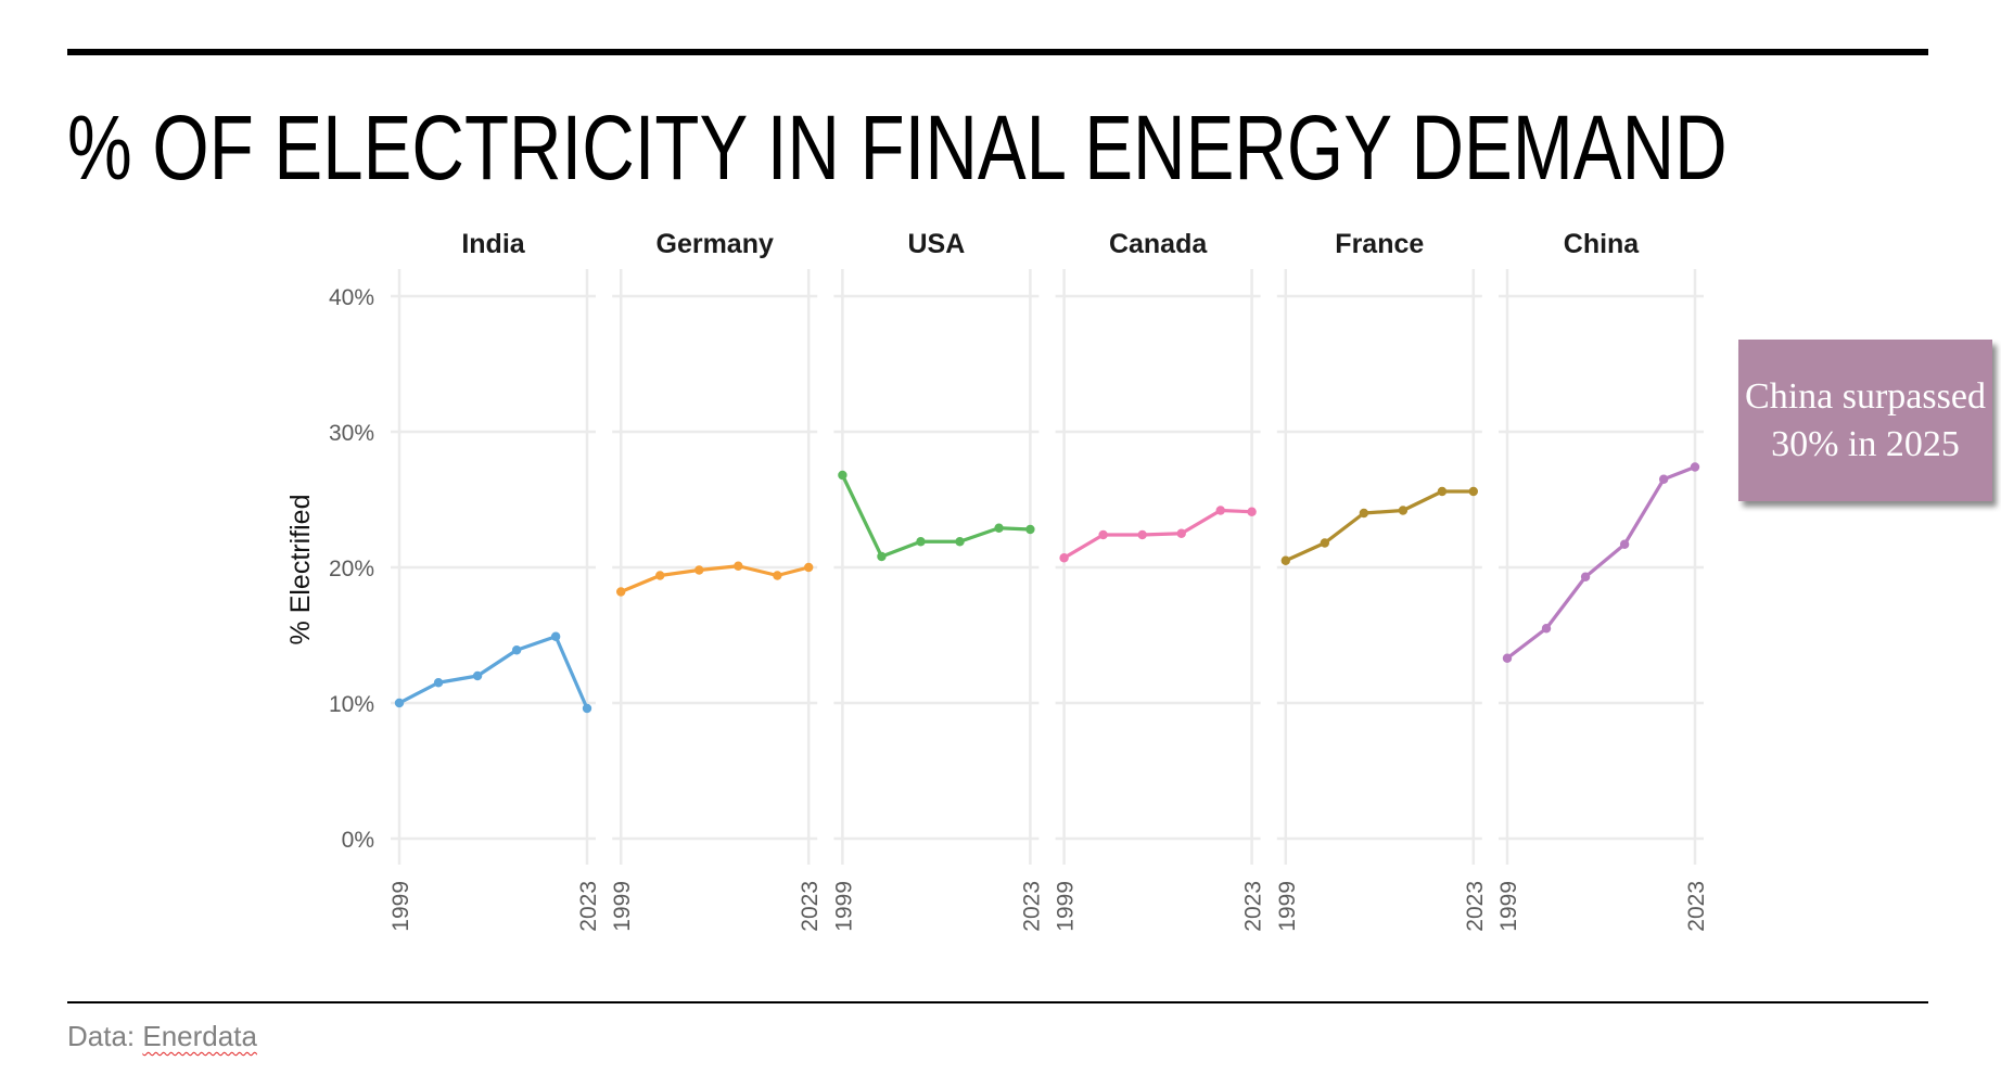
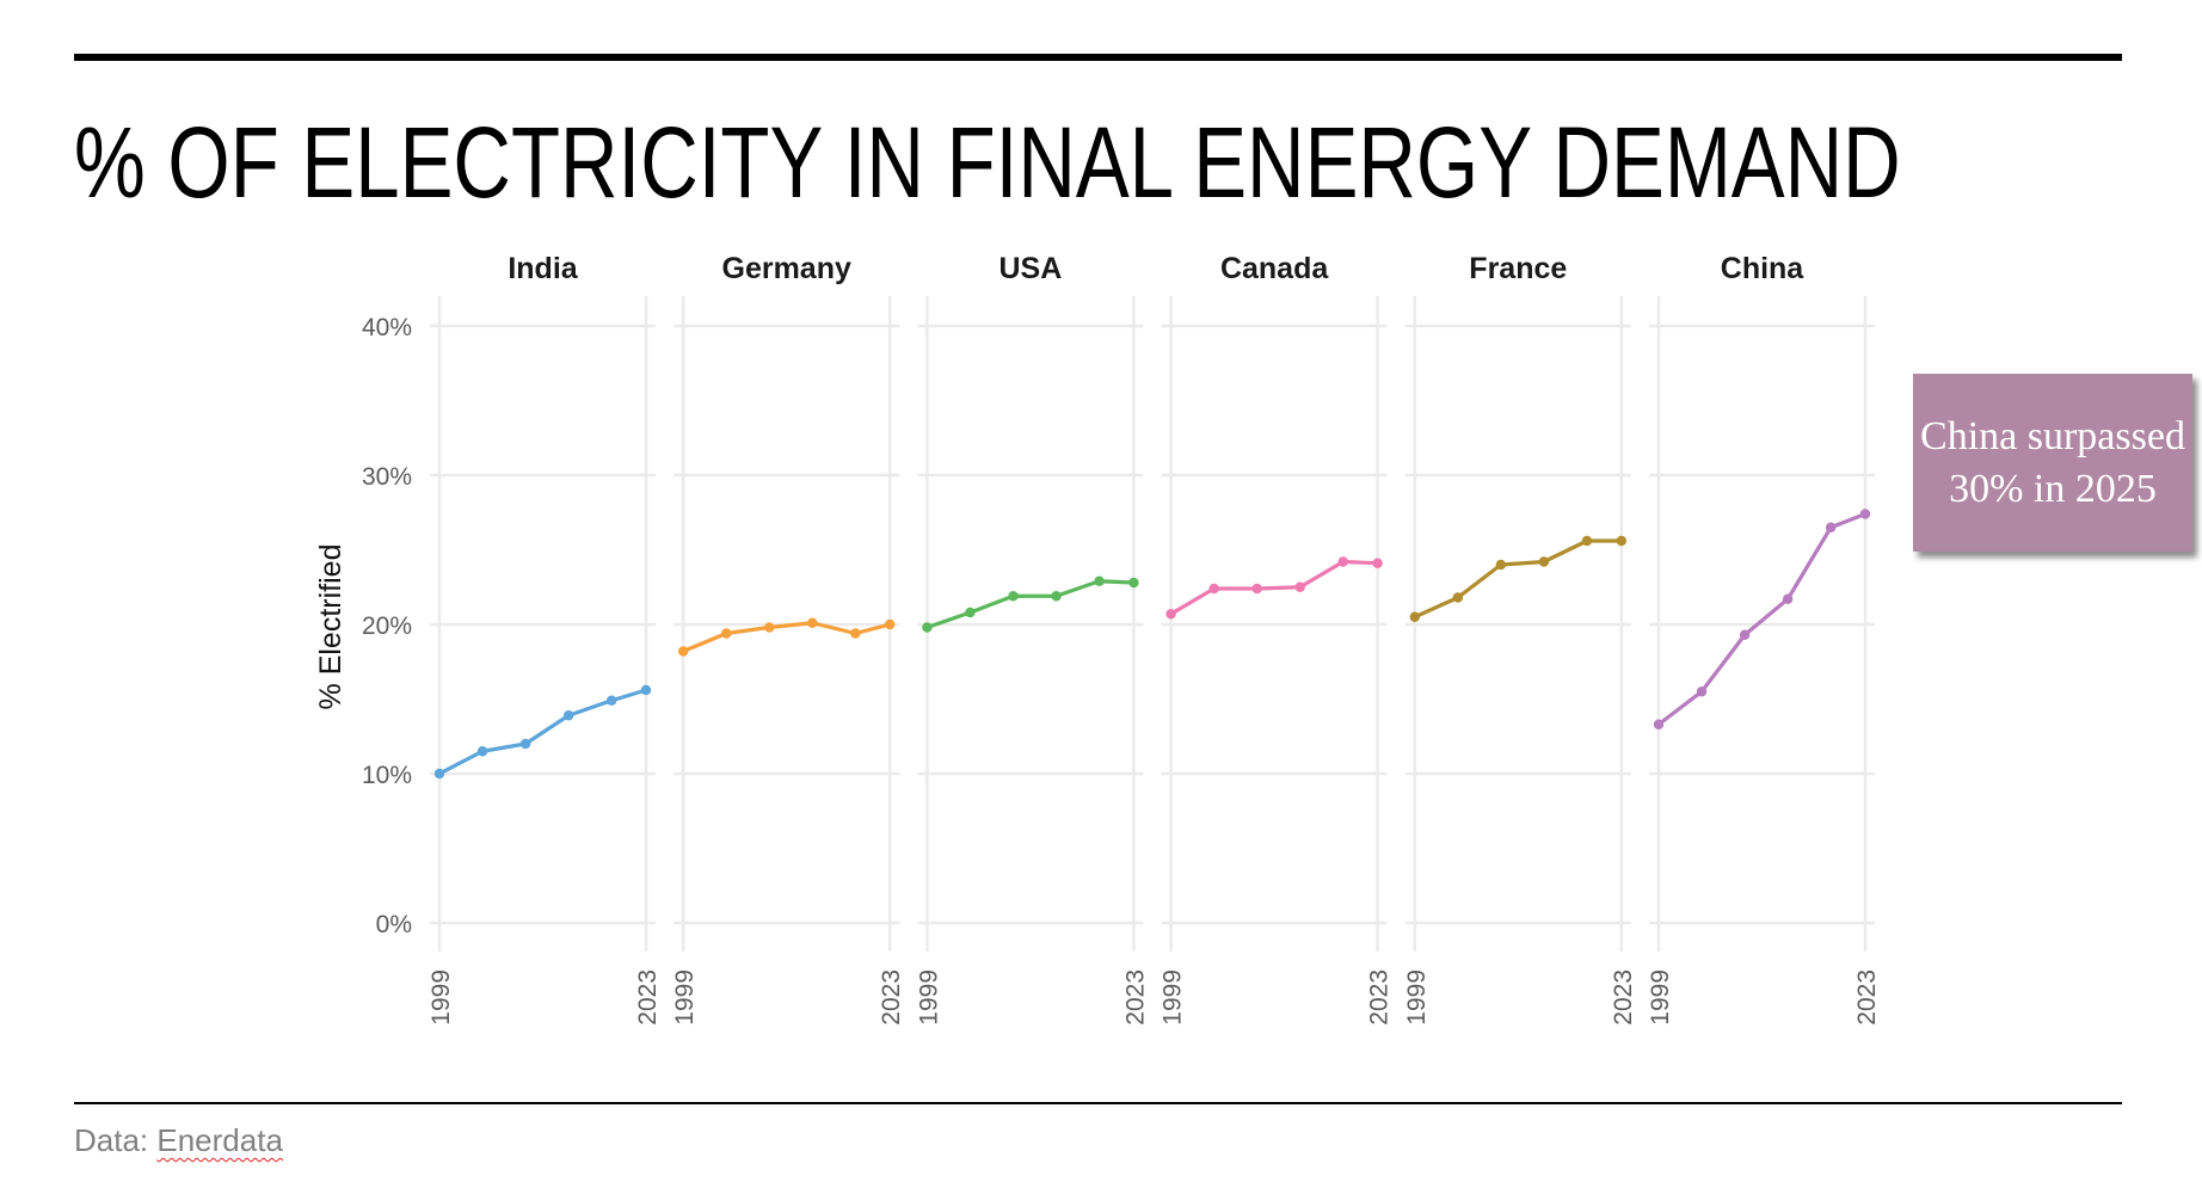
USA/1999: 26.8% -> 19.8%
India/2023: 9.6% -> 15.6%
